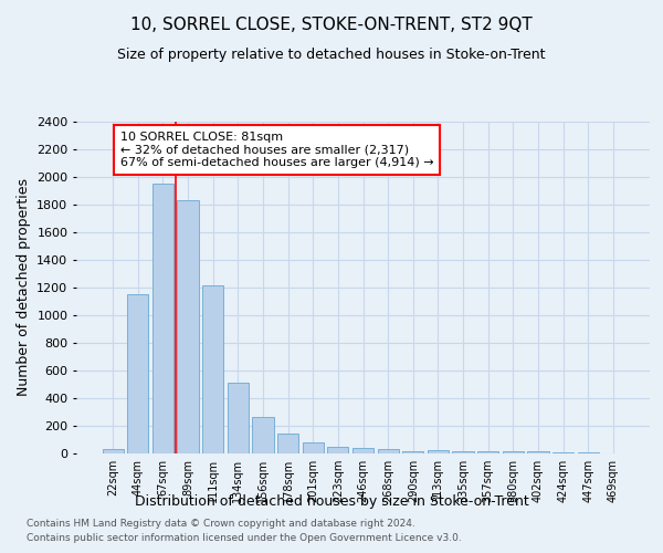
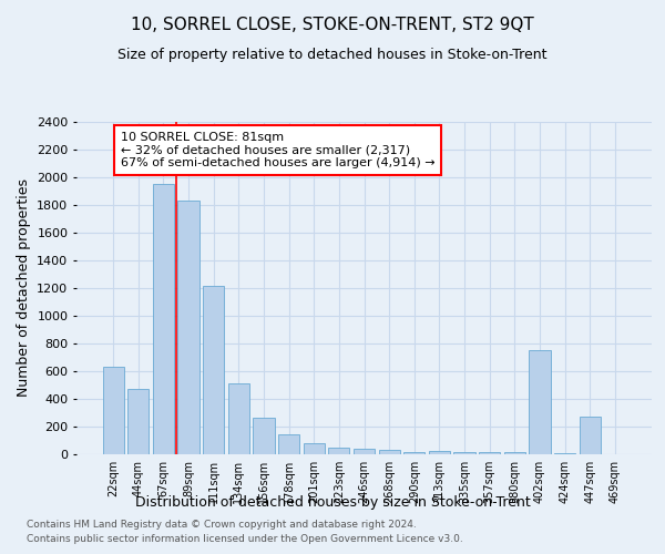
22sqm: 30 -> 630
44sqm: 1150 -> 470
402sqm: 20 -> 750
447sqm: 0 -> 270
